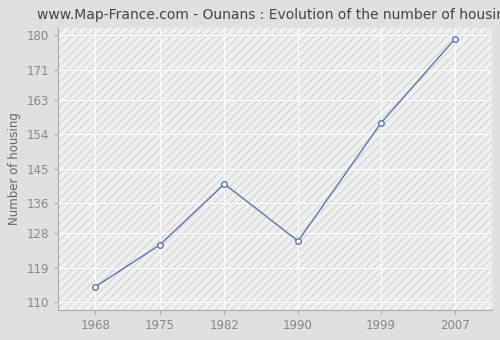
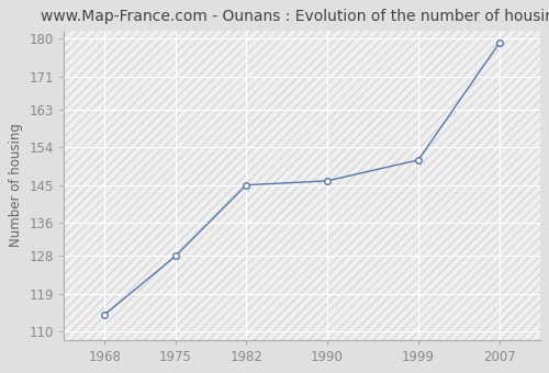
1975: 125 -> 128
1982: 141 -> 145
1990: 126 -> 146
1999: 157 -> 151
